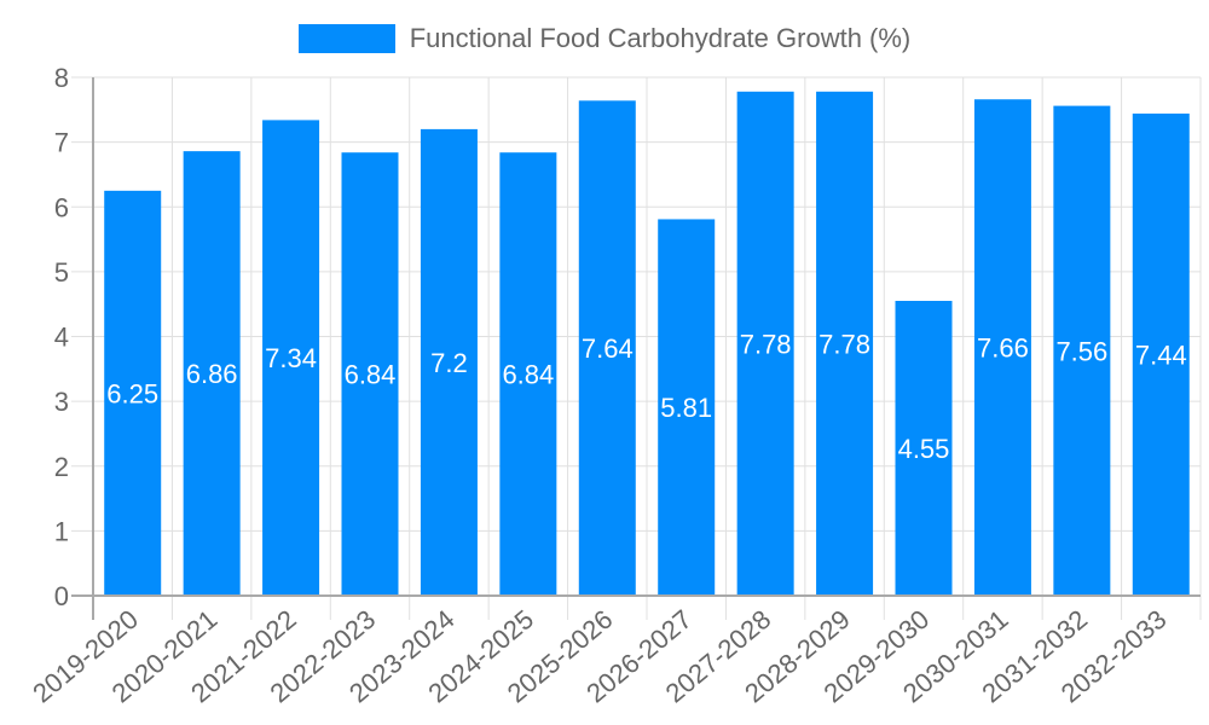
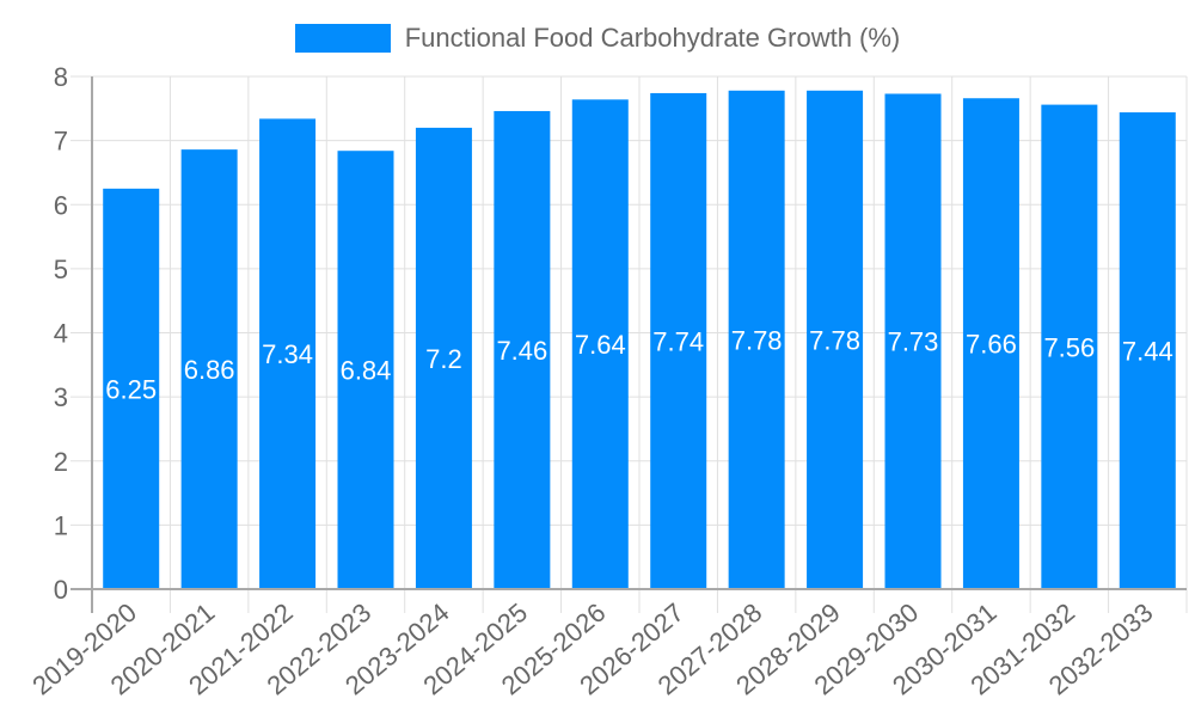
2024-2025: 6.84 -> 7.46
2026-2027: 5.81 -> 7.74
2029-2030: 4.55 -> 7.73
